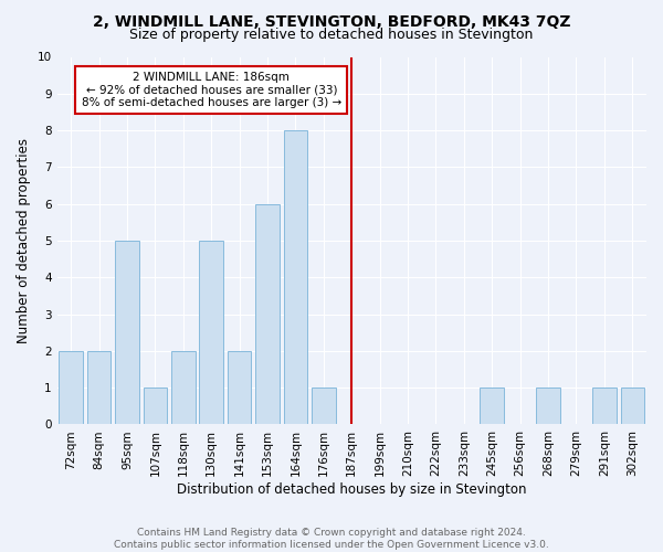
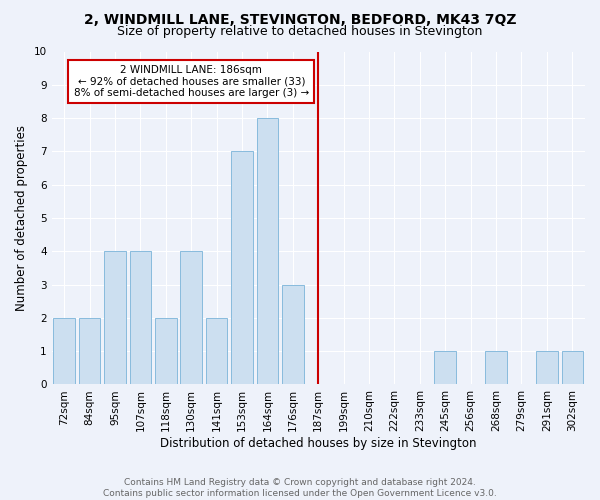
95sqm: 5 -> 4
107sqm: 1 -> 4
130sqm: 5 -> 4
153sqm: 6 -> 7
176sqm: 1 -> 3
